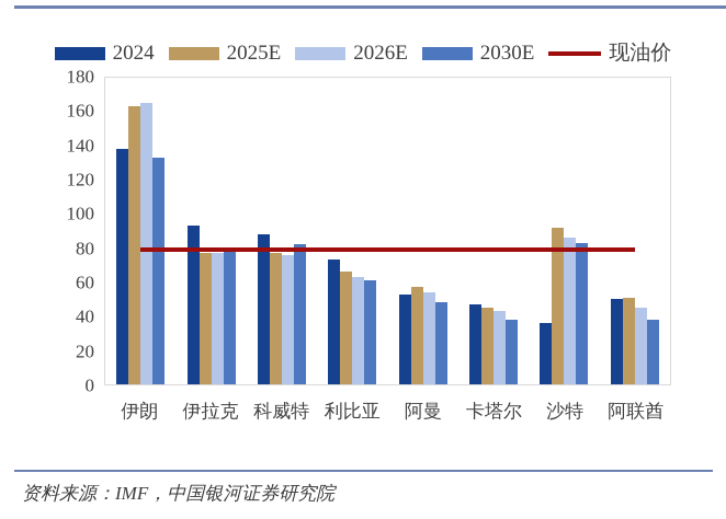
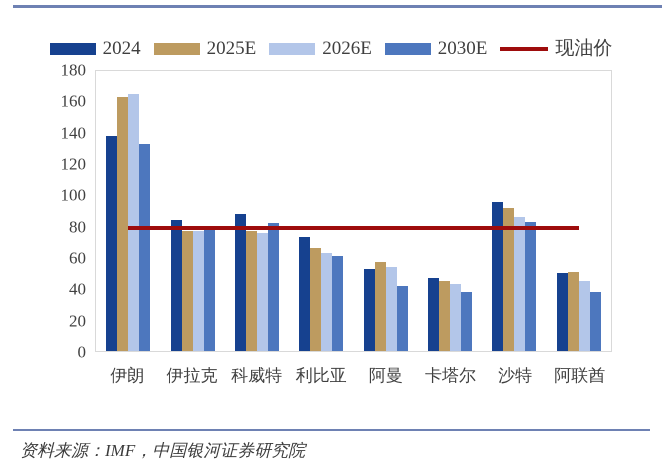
2024/伊拉克: 93 -> 84
2030E/阿曼: 48 -> 42
2024/沙特: 36 -> 96
